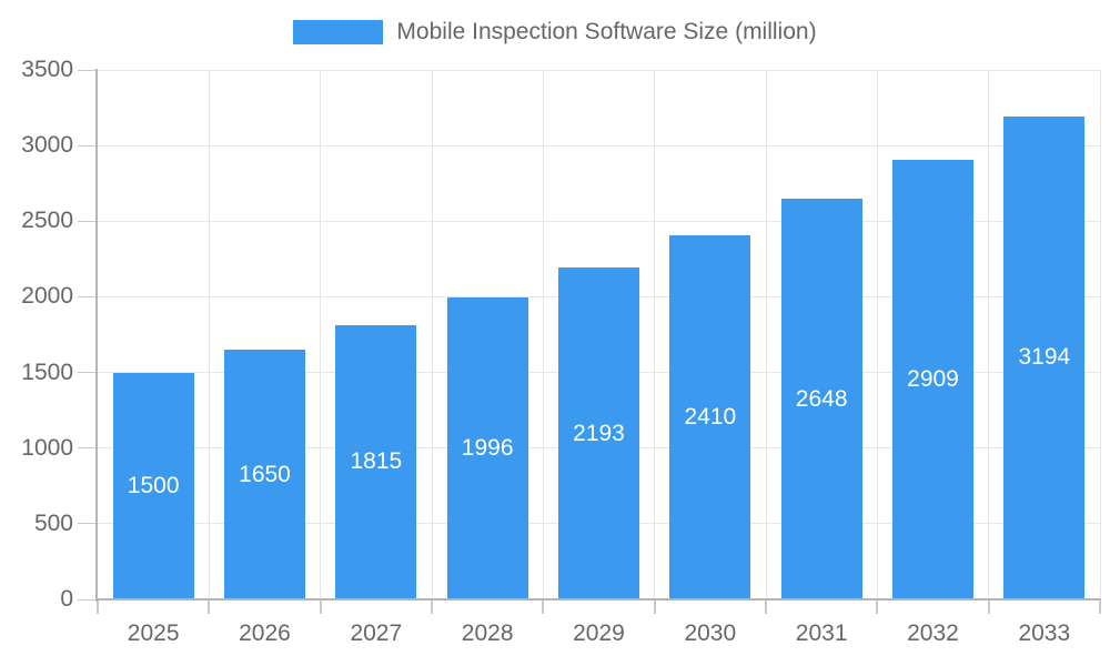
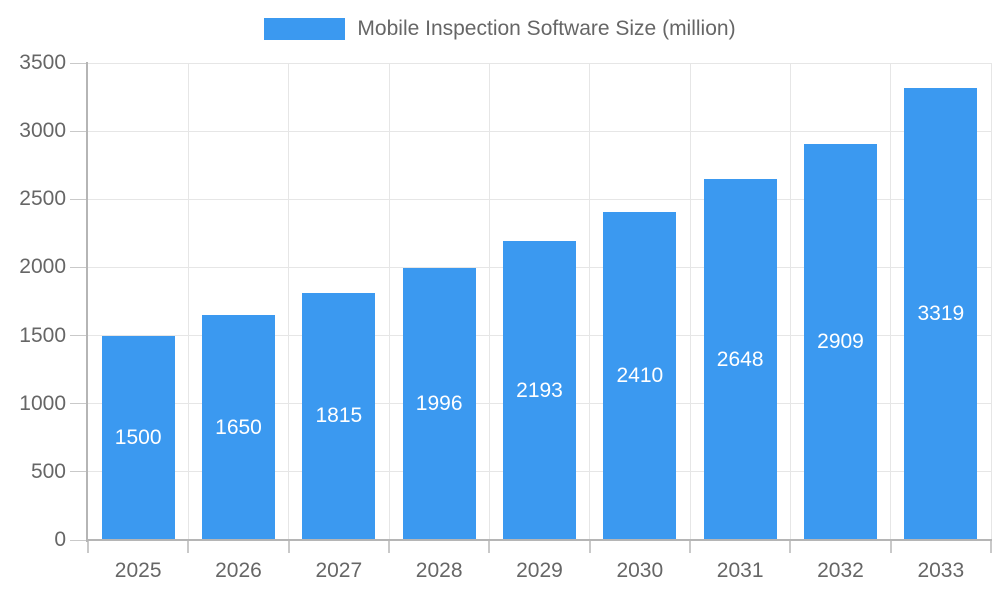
2033: 3194 -> 3319
